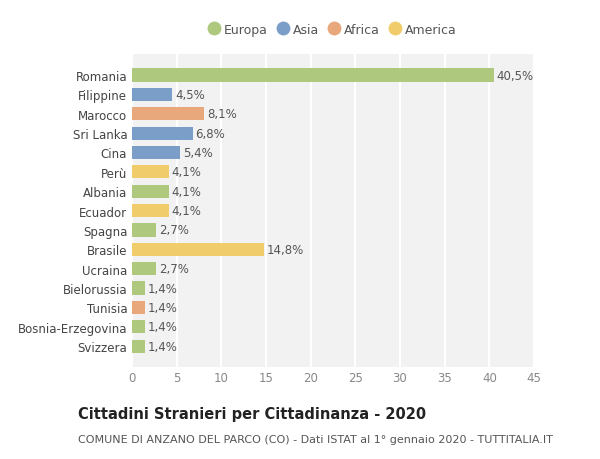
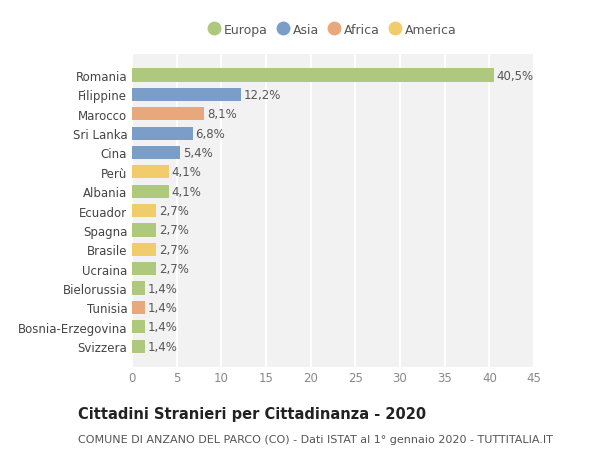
Filippine: 4,5% -> 12,2%
Ecuador: 4,1% -> 2,7%
Brasile: 14,8% -> 2,7%
